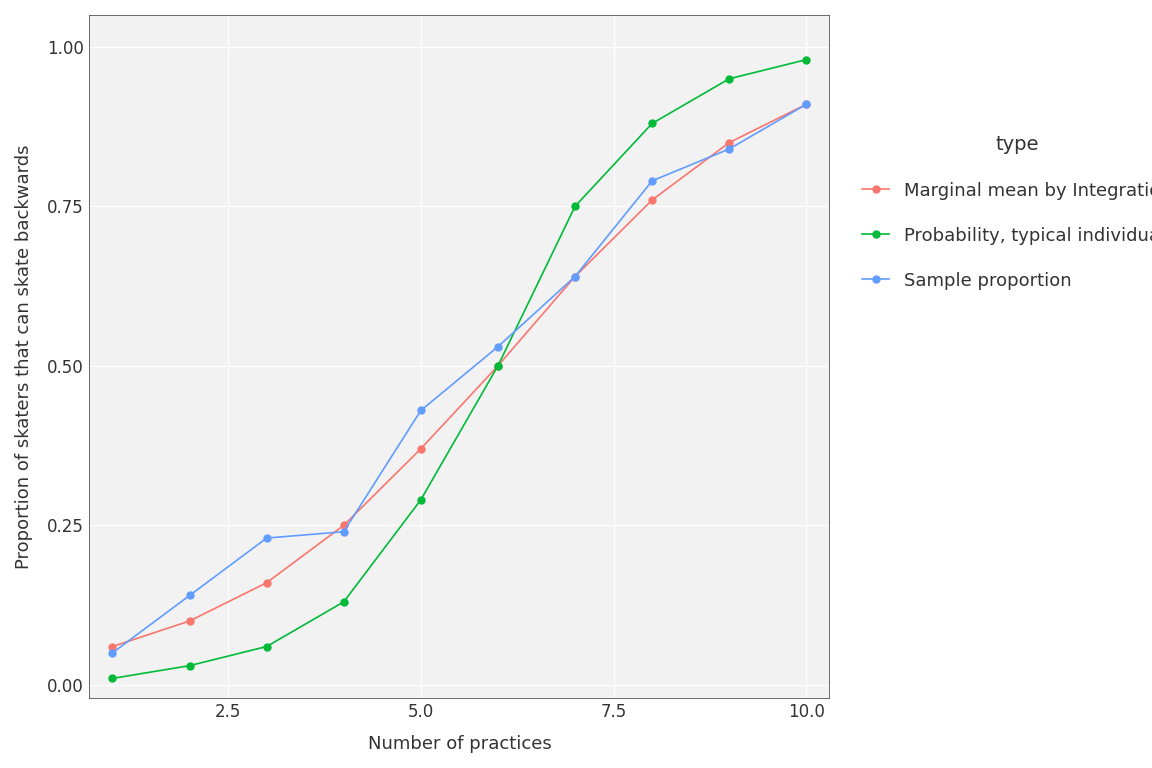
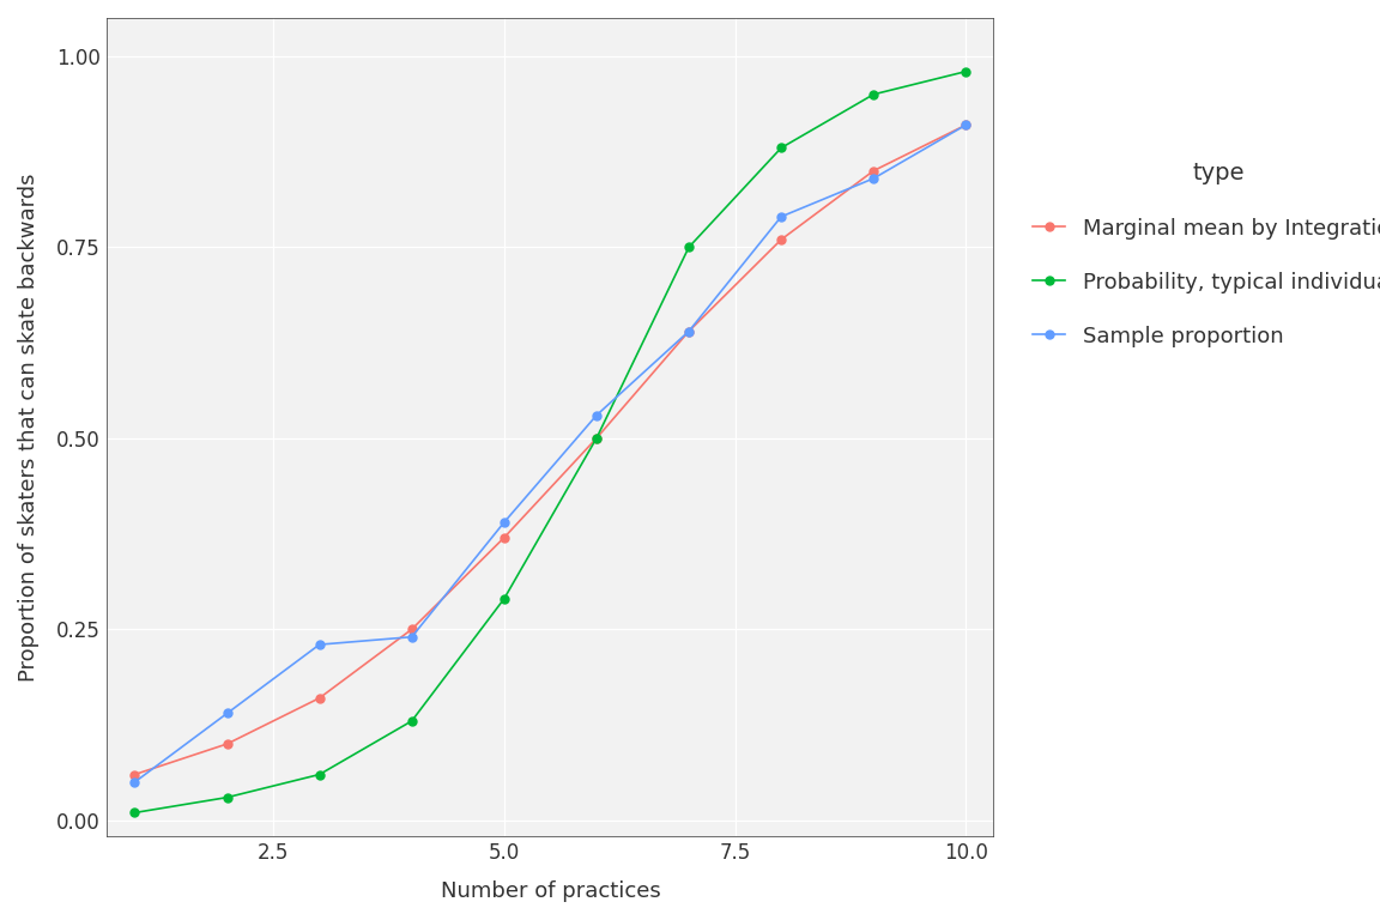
Sample proportion/5.0: 0.43 -> 0.39
